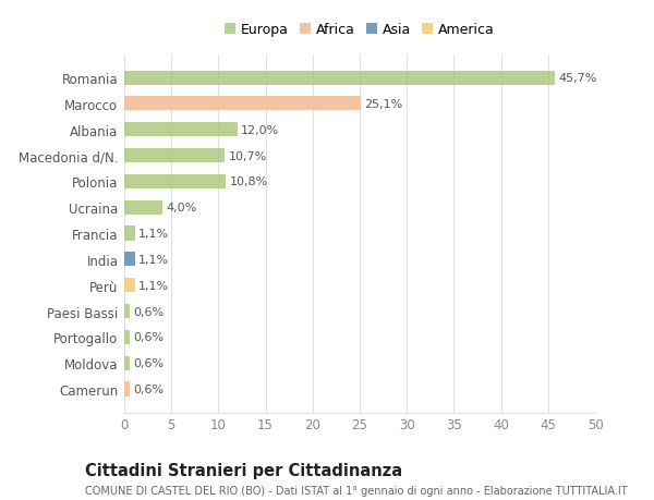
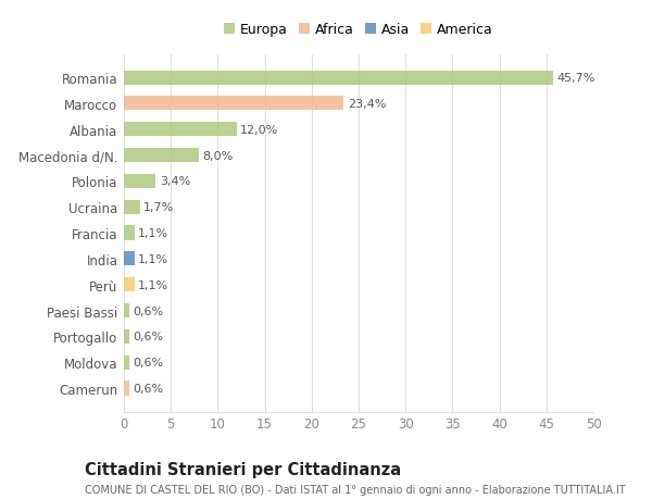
Marocco: 25,1% -> 23,4%
Macedonia d/N.: 10,7% -> 8,0%
Polonia: 10,8% -> 3,4%
Ucraina: 4,0% -> 1,7%
